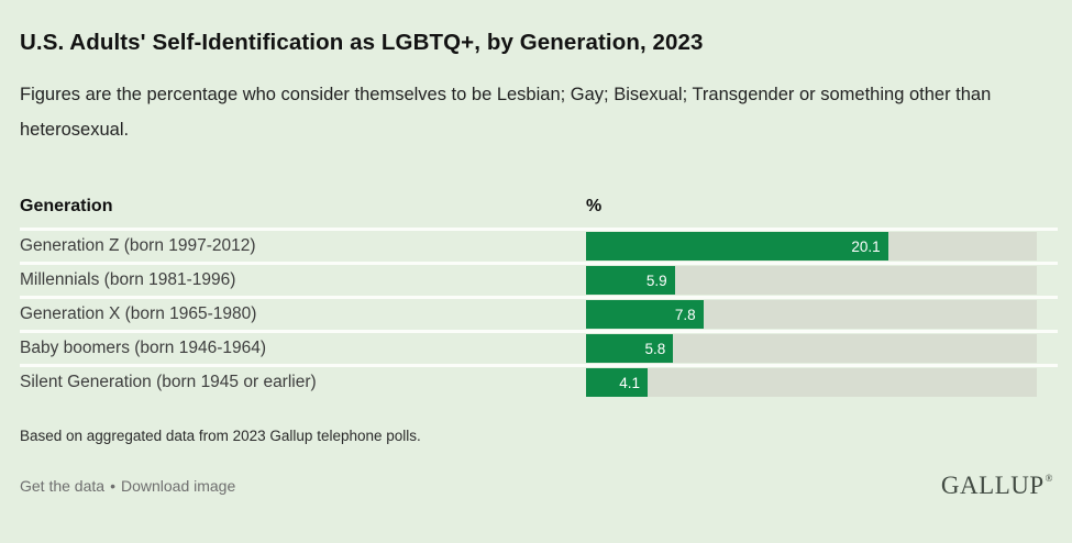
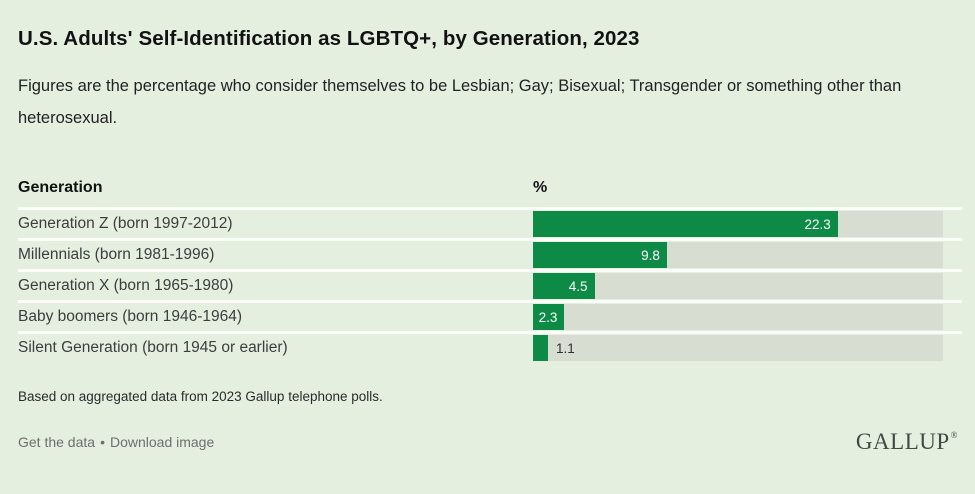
Generation Z (born 1997-2012): 20.1 -> 22.3
Millennials (born 1981-1996): 5.9 -> 9.8
Generation X (born 1965-1980): 7.8 -> 4.5
Baby boomers (born 1946-1964): 5.8 -> 2.3
Silent Generation (born 1945 or earlier): 4.1 -> 1.1
